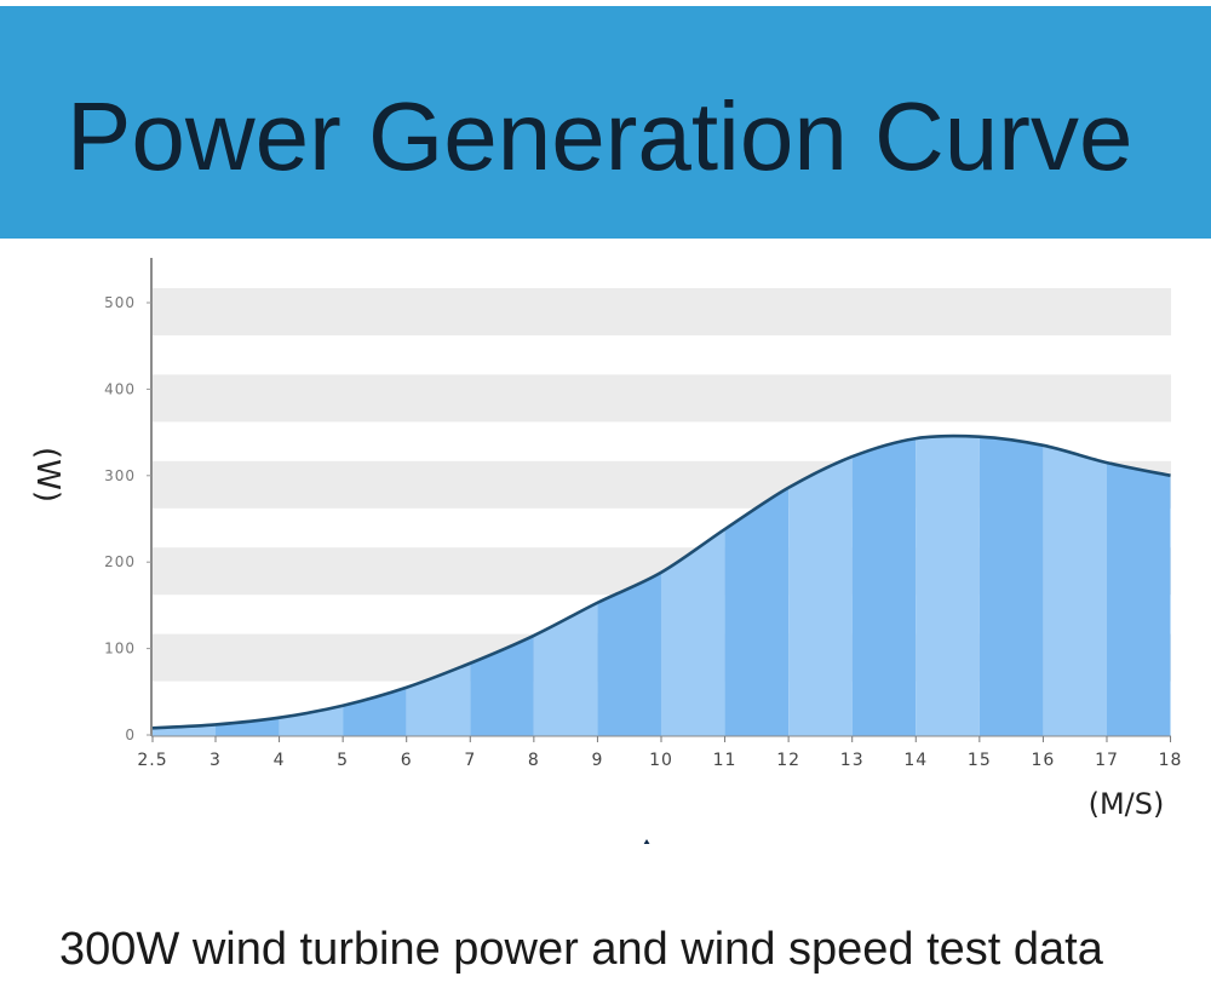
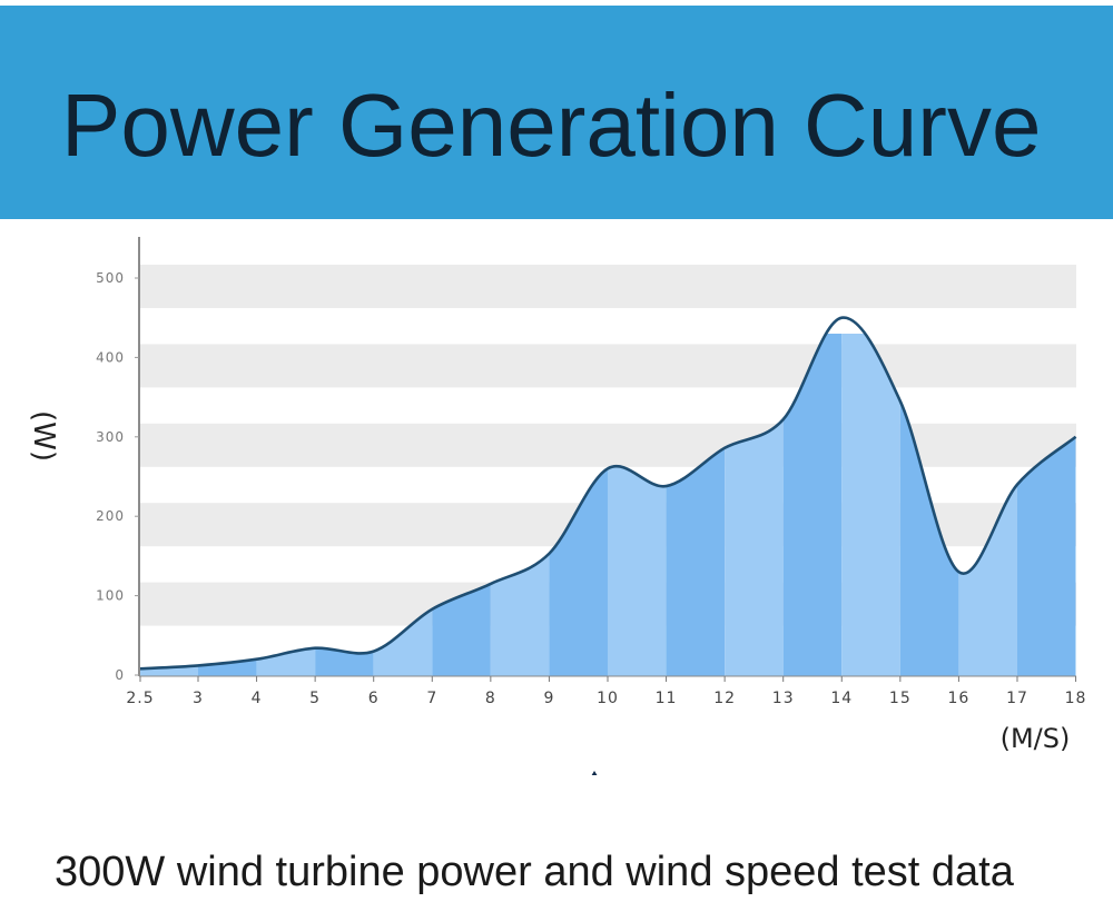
6: 60 -> 30
10: 190 -> 260
14: 340 -> 450
16: 340 -> 130
17: 320 -> 240
